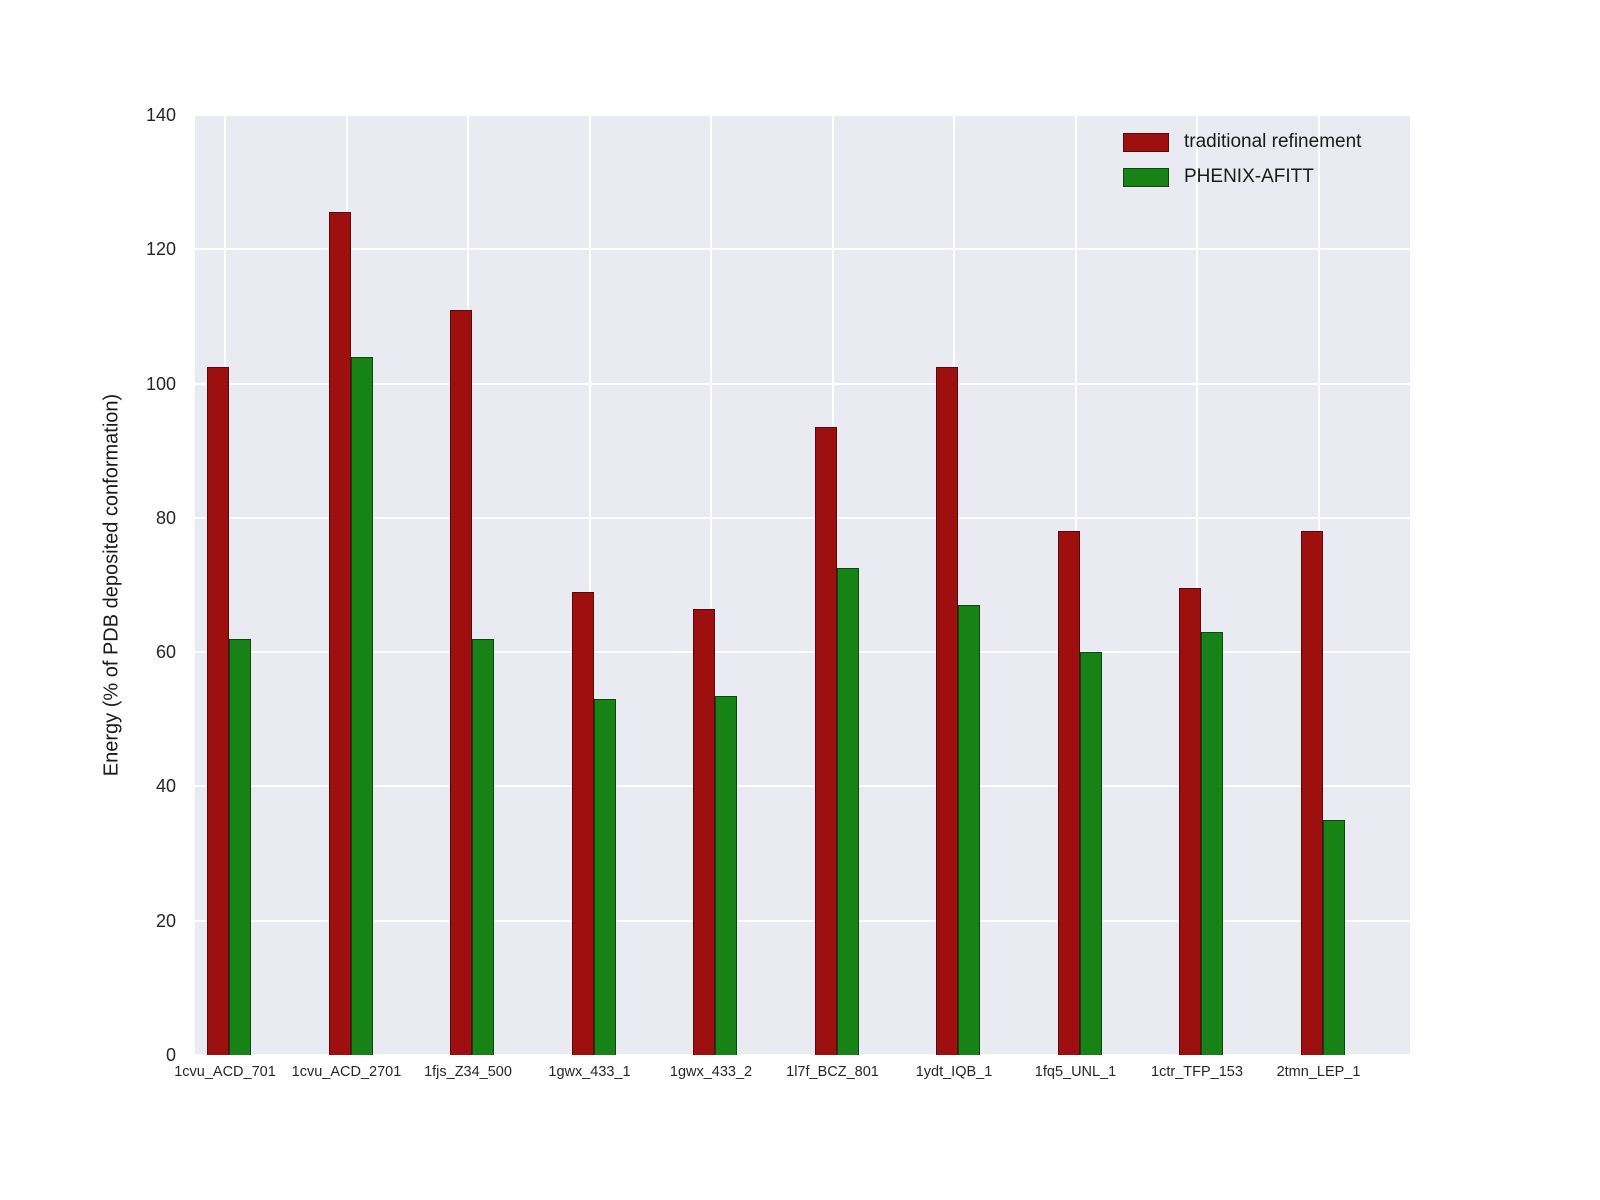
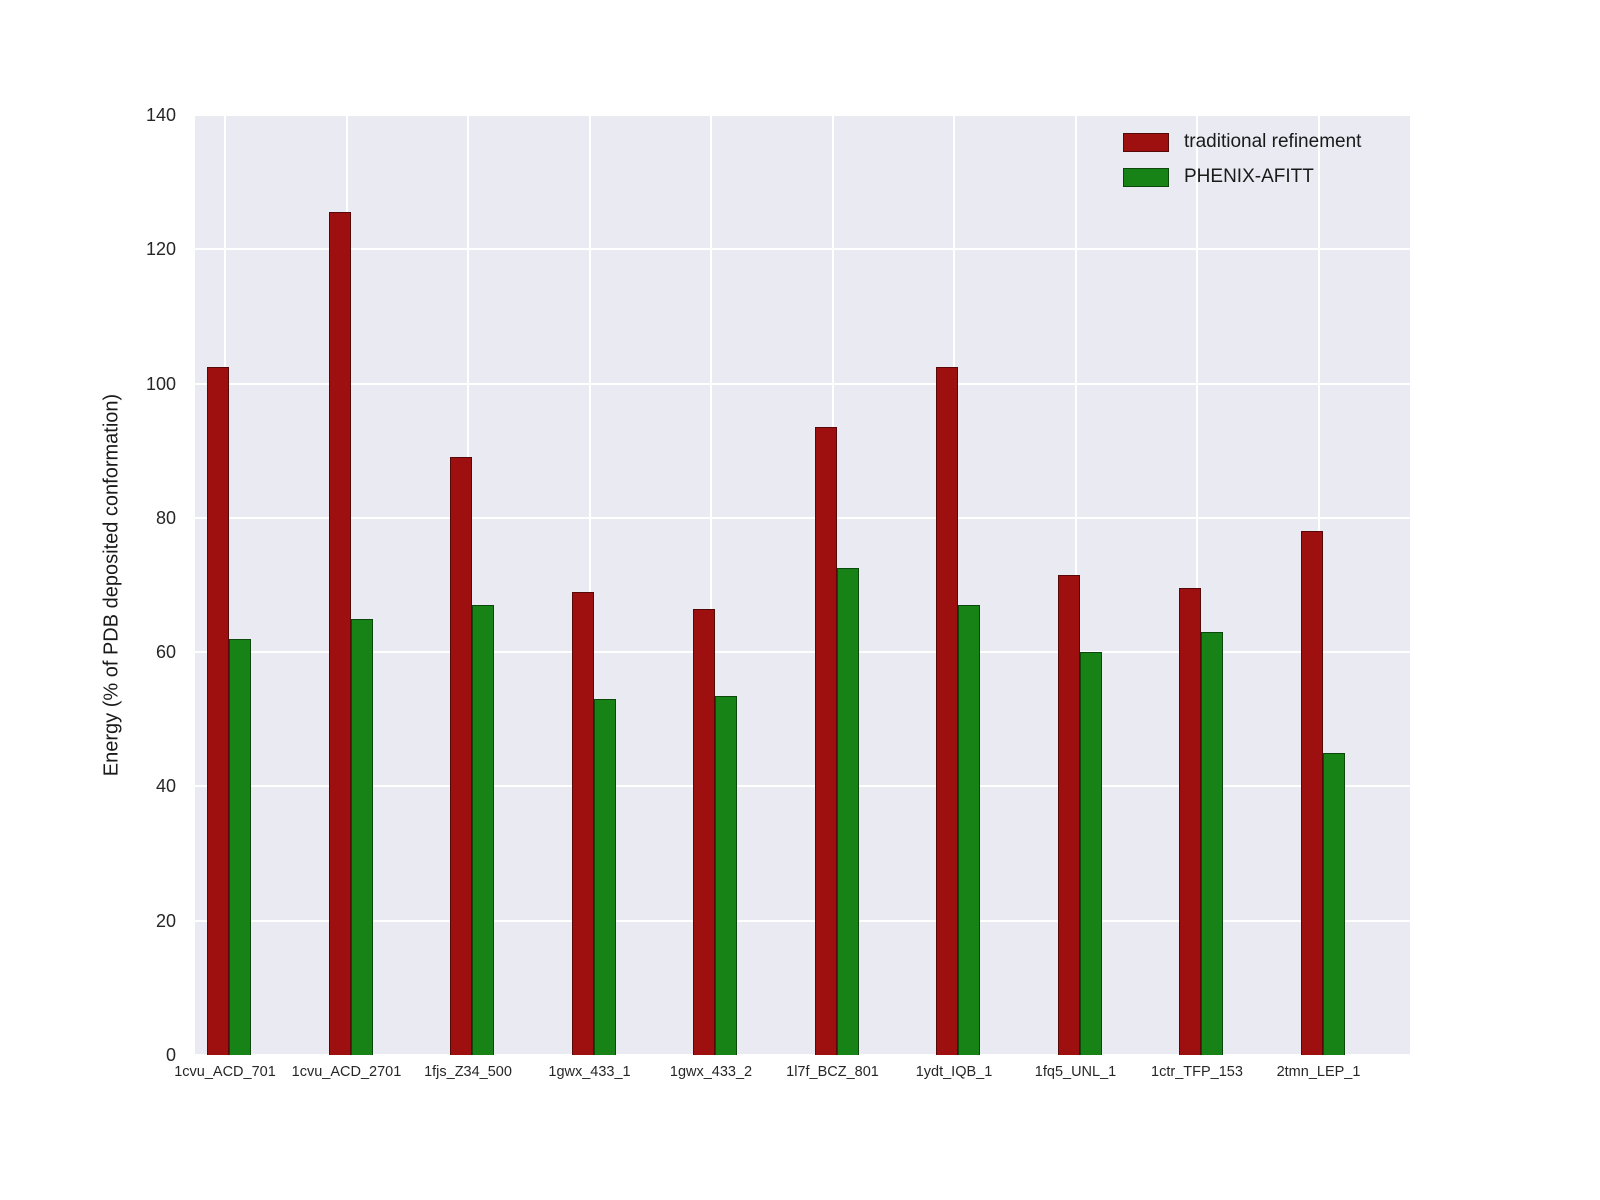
PHENIX-AFITT/1cvu_ACD_2701: 104 -> 65
traditional refinement/1fjs_Z34_500: 111 -> 89
PHENIX-AFITT/1fjs_Z34_500: 62 -> 67
traditional refinement/1fq5_UNL_1: 78 -> 72
PHENIX-AFITT/2tmn_LEP_1: 35 -> 45
